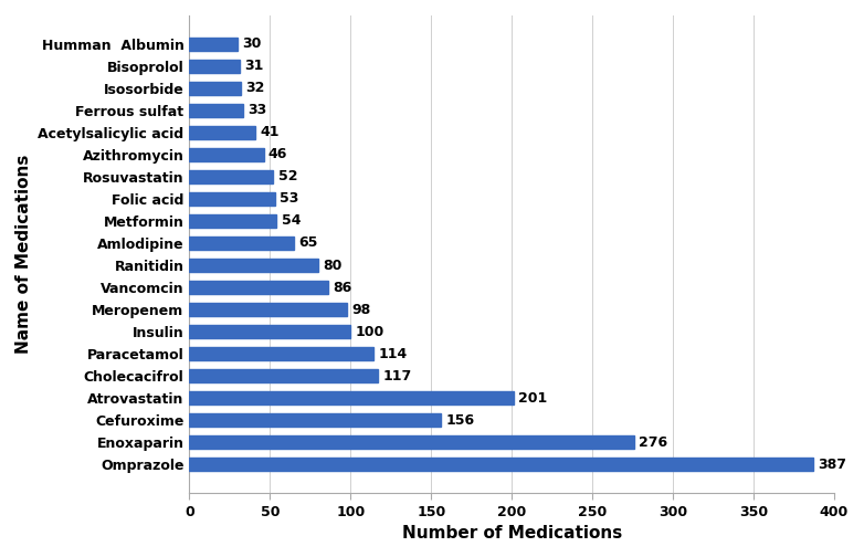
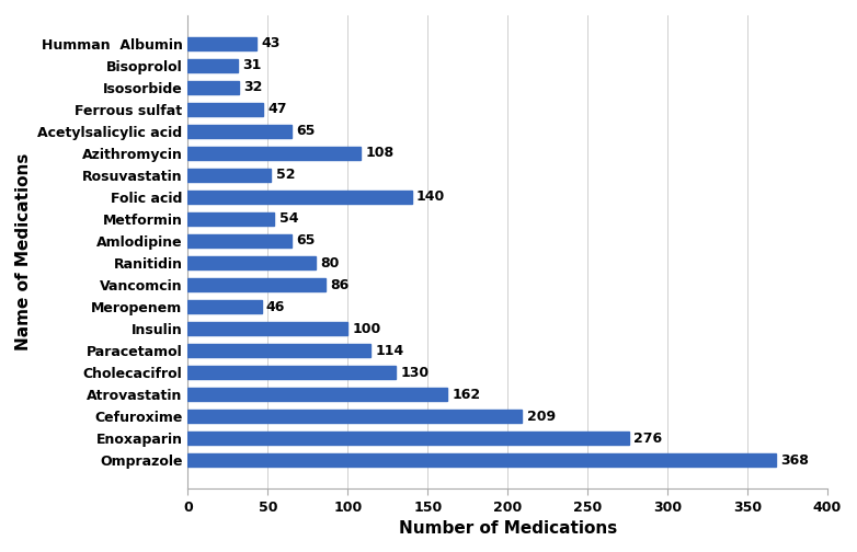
Humman Albumin: 30 -> 43
Ferrous sulfat: 33 -> 47
Acetylsalicylic acid: 41 -> 65
Azithromycin: 46 -> 108
Folic acid: 53 -> 140
Meropenem: 98 -> 46
Cholecacifrol: 117 -> 130
Atrovastatin: 201 -> 162
Cefuroxime: 156 -> 209
Omprazole: 387 -> 368
